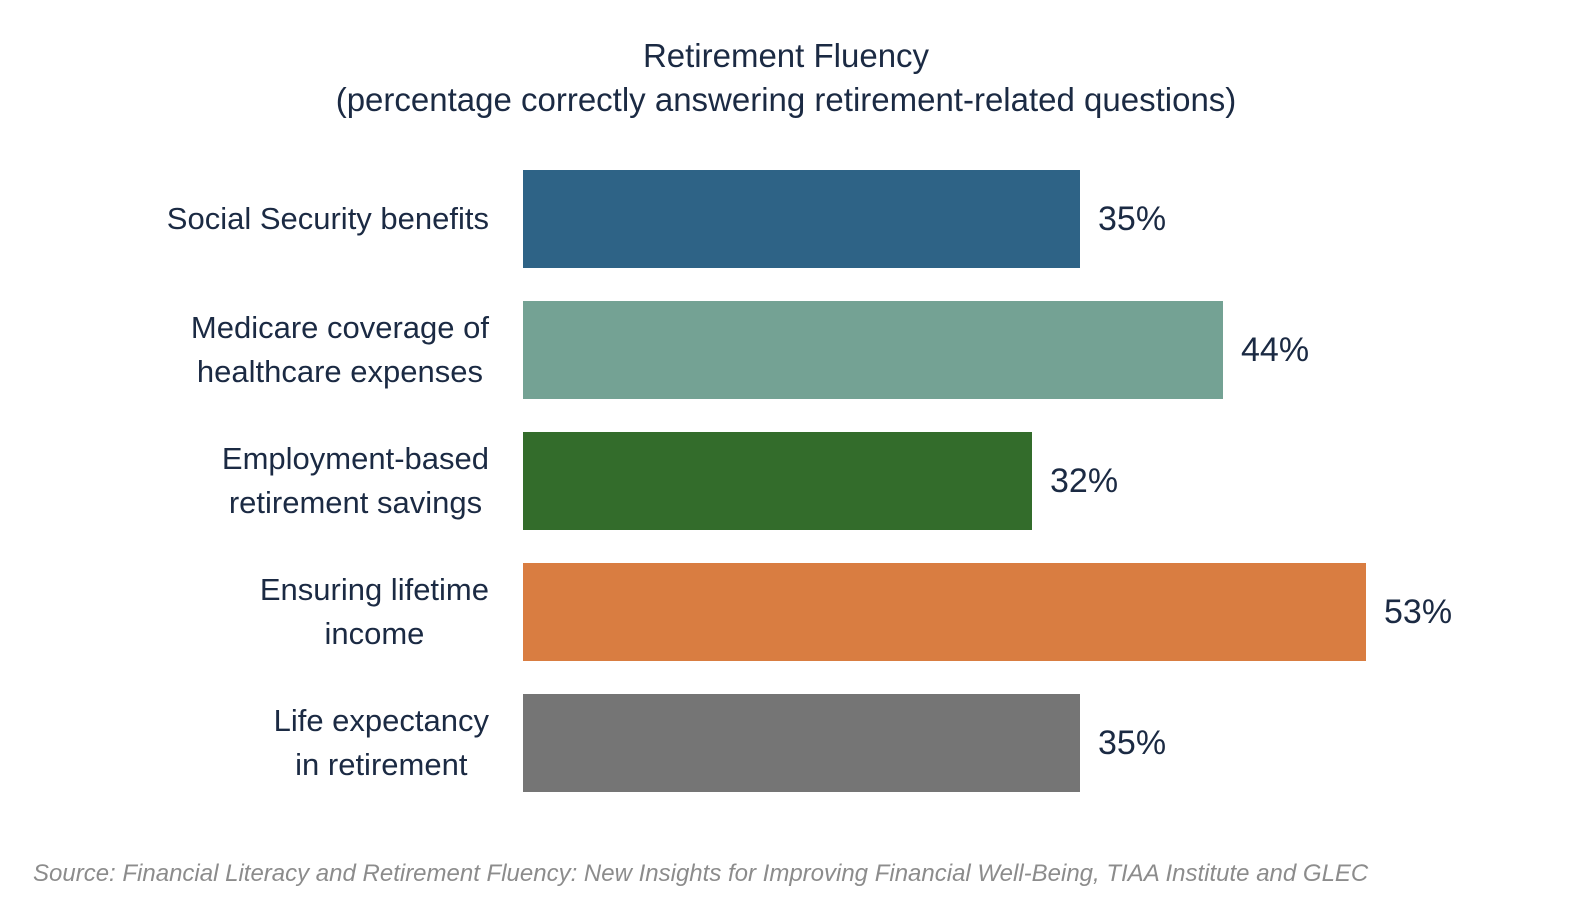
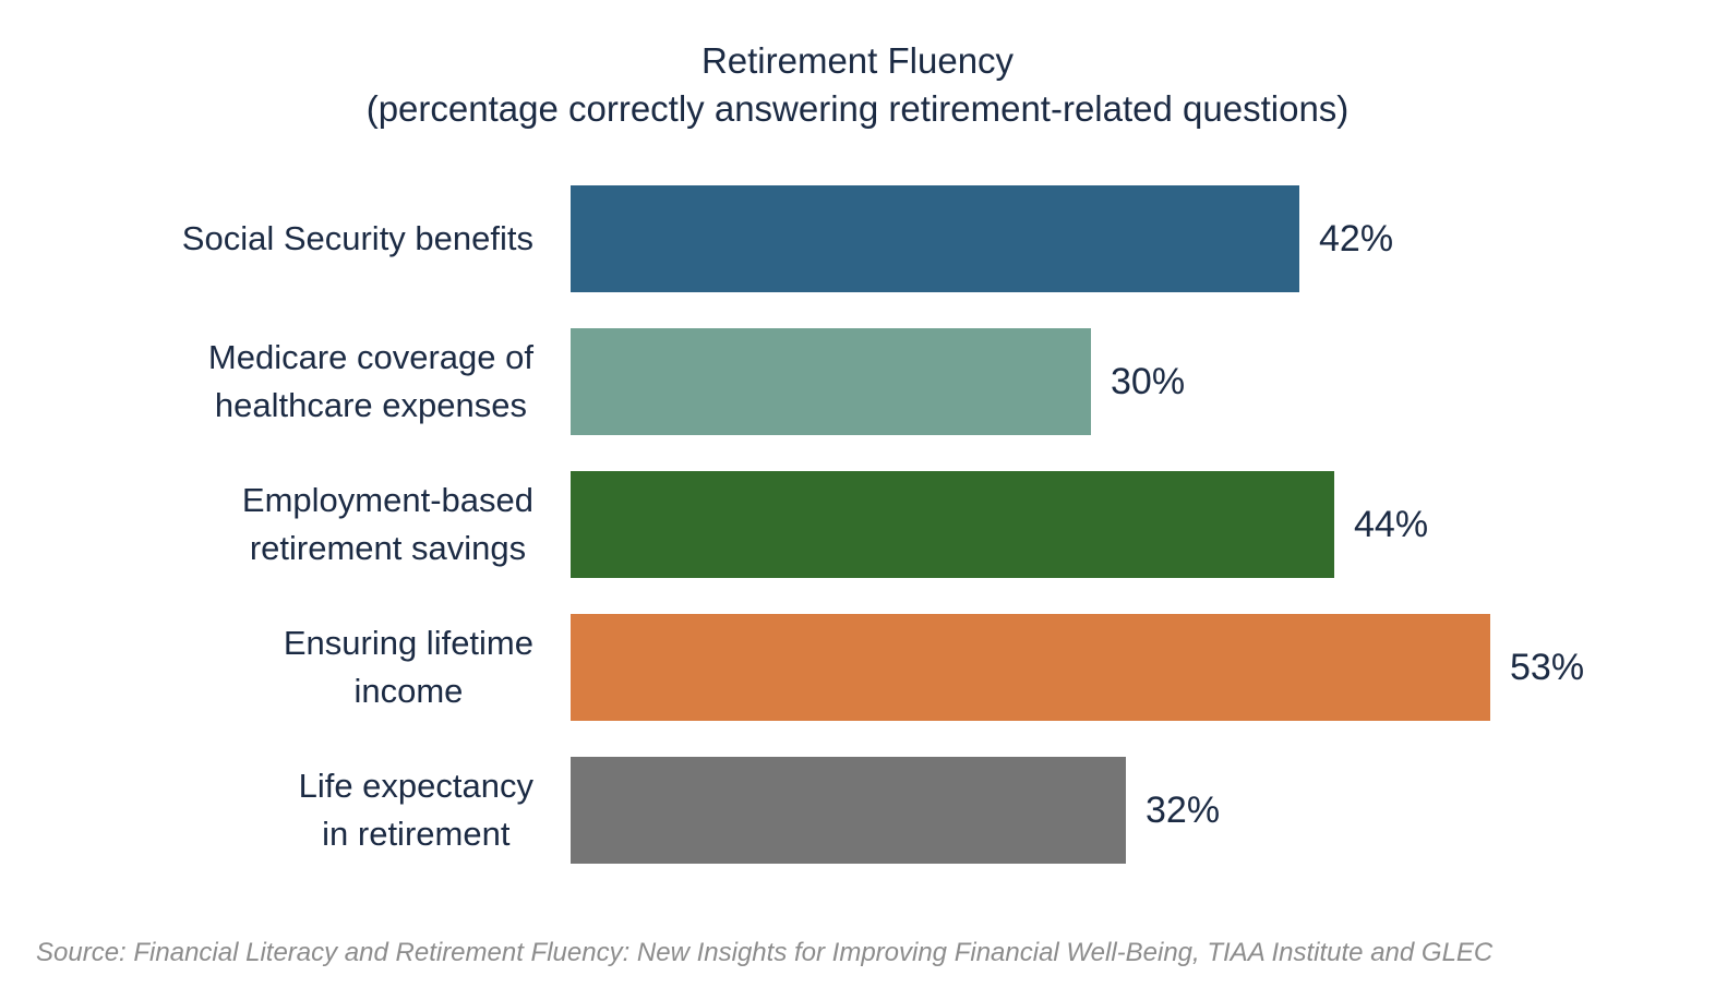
Social Security benefits: 35% -> 42%
Medicare coverage of healthcare expenses: 44% -> 30%
Employment-based retirement savings: 32% -> 44%
Life expectancy in retirement: 35% -> 32%
